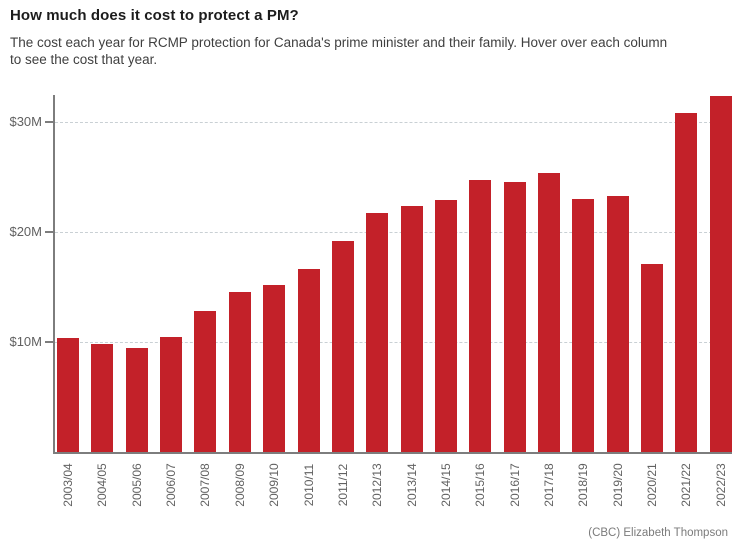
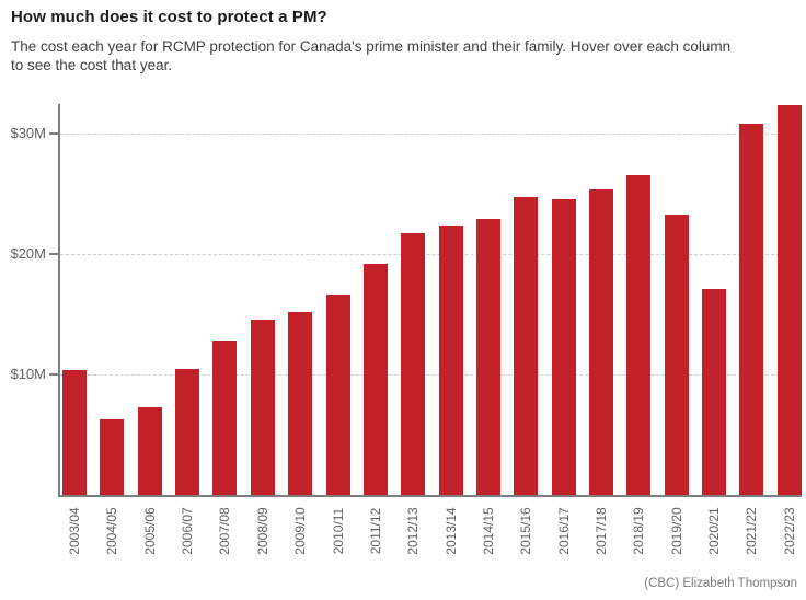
2004/05: $9.8M -> $6.3M
2005/06: $9.5M -> $7.3M
2018/19: $23.0M -> $26.6M
